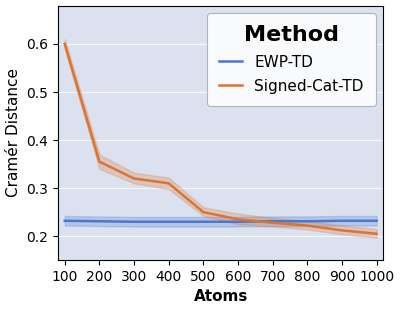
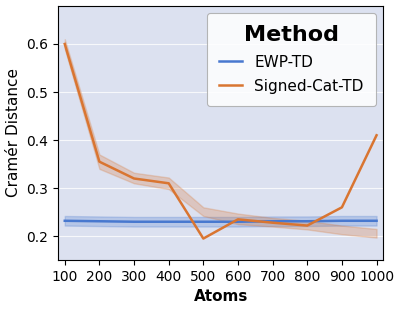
Signed-Cat-TD/500: 0.250 -> 0.195
Signed-Cat-TD/900: 0.212 -> 0.260
Signed-Cat-TD/1000: 0.205 -> 0.410
